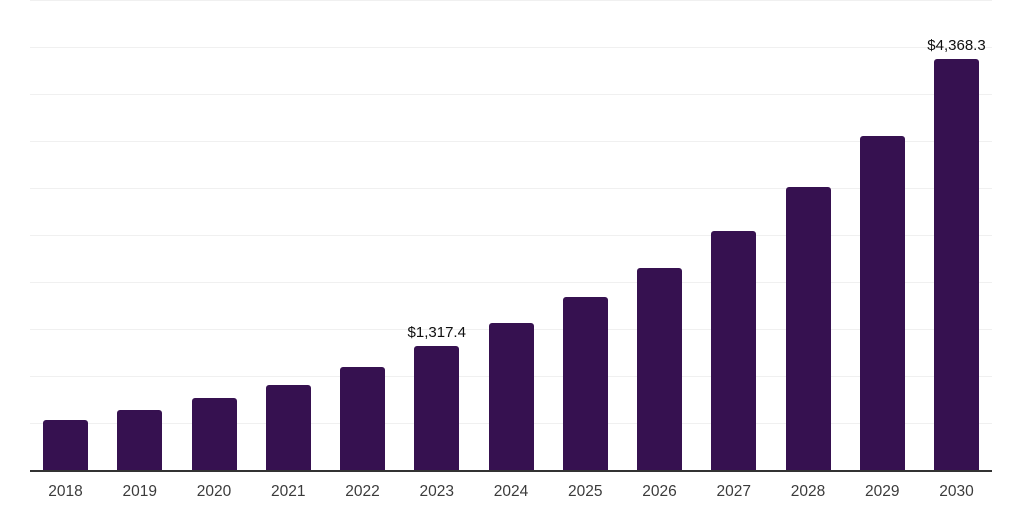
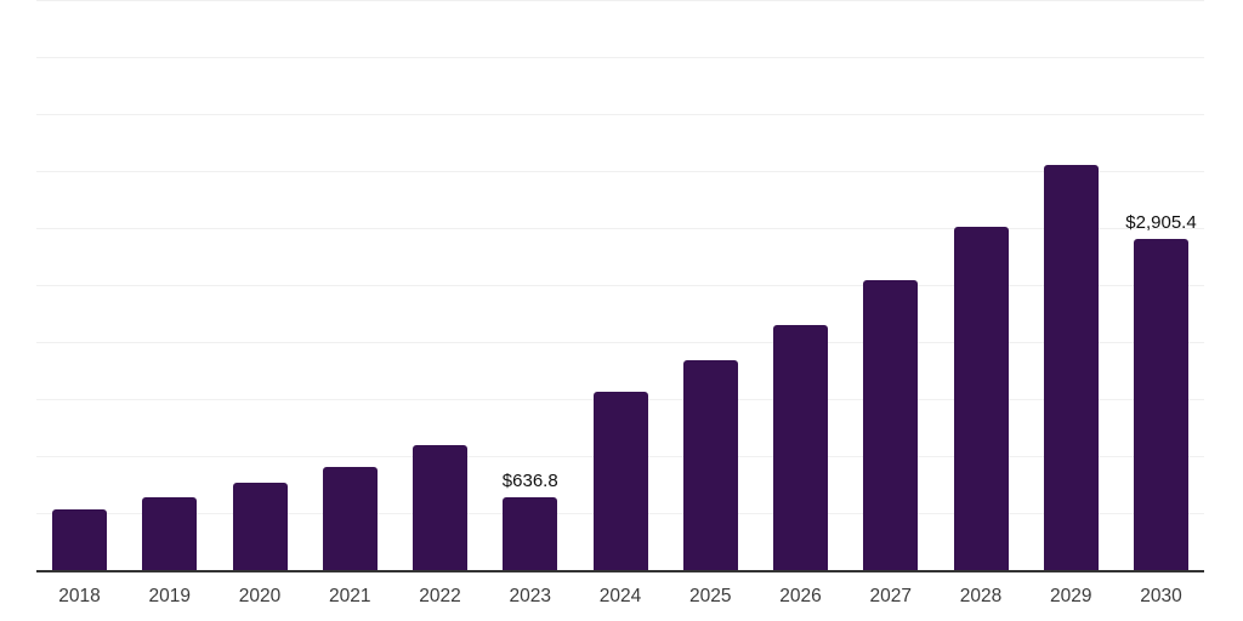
2023: $1,317.4 -> $636.8
2030: $4,368.3 -> $2,905.4
